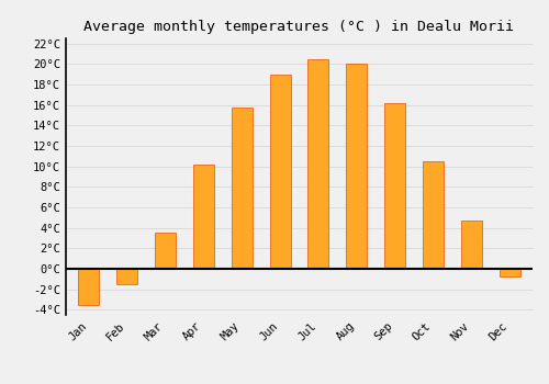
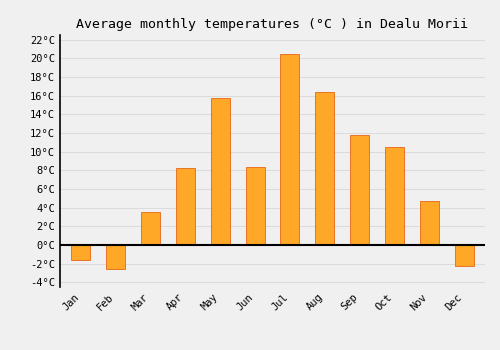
Jan: -3.5°C -> -1.6°C
Feb: -1.5°C -> -2.6°C
Apr: 10.2°C -> 8.2°C
Jun: 19.0°C -> 8.4°C
Aug: 20.0°C -> 16.4°C
Sep: 16.2°C -> 11.8°C
Dec: -0.7°C -> -2.2°C
